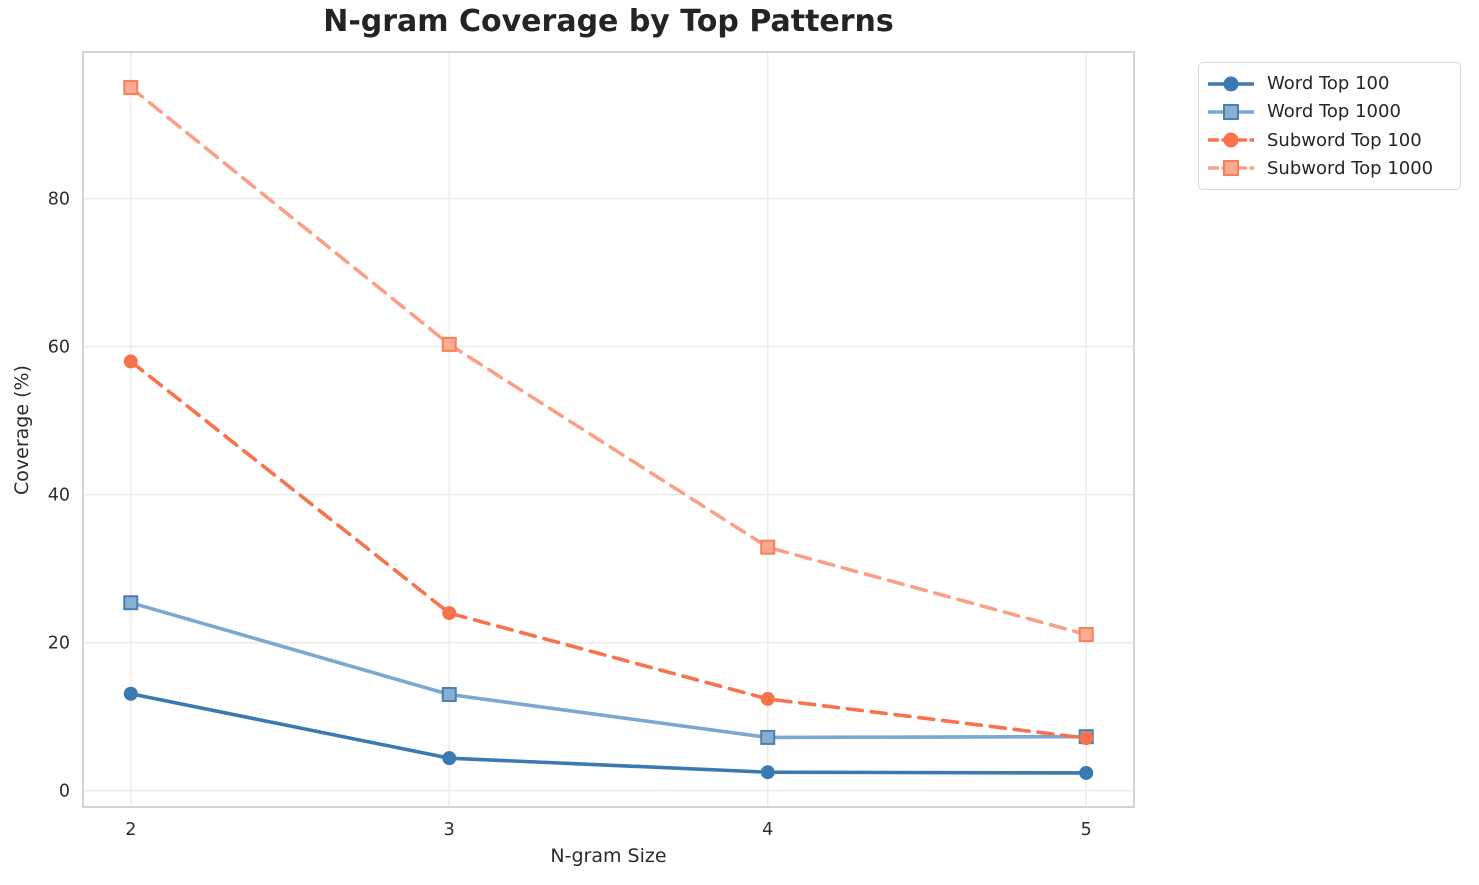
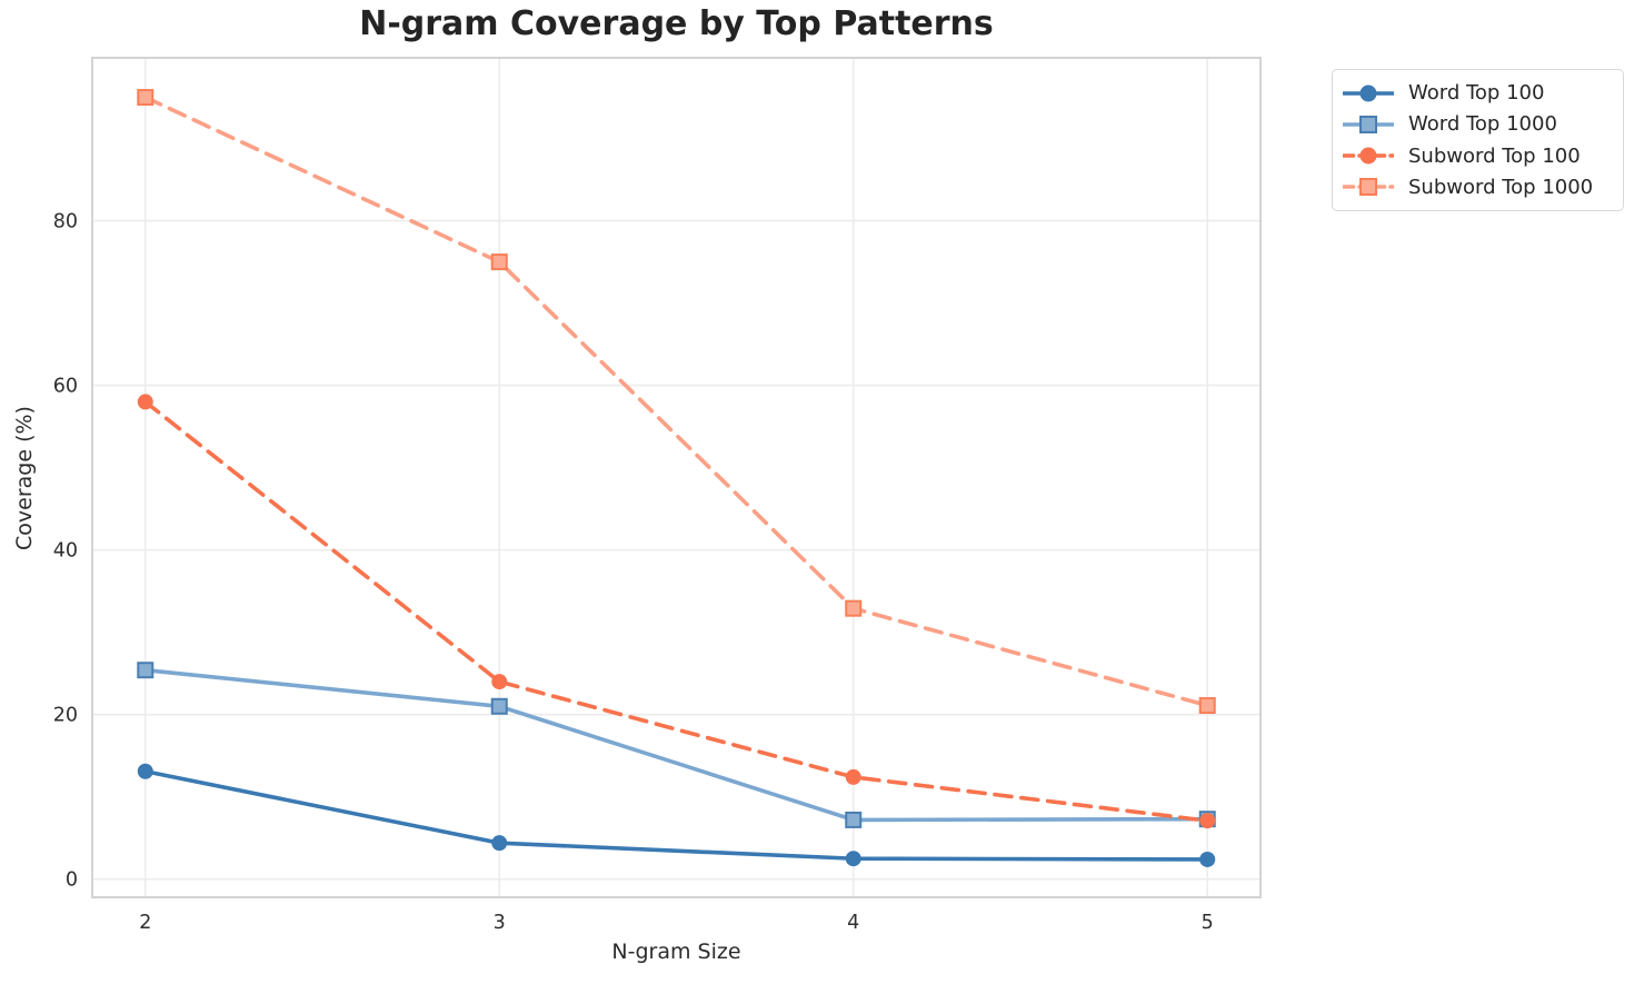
Word Top 1000/3: 13 -> 21
Subword Top 1000/3: 60 -> 75
